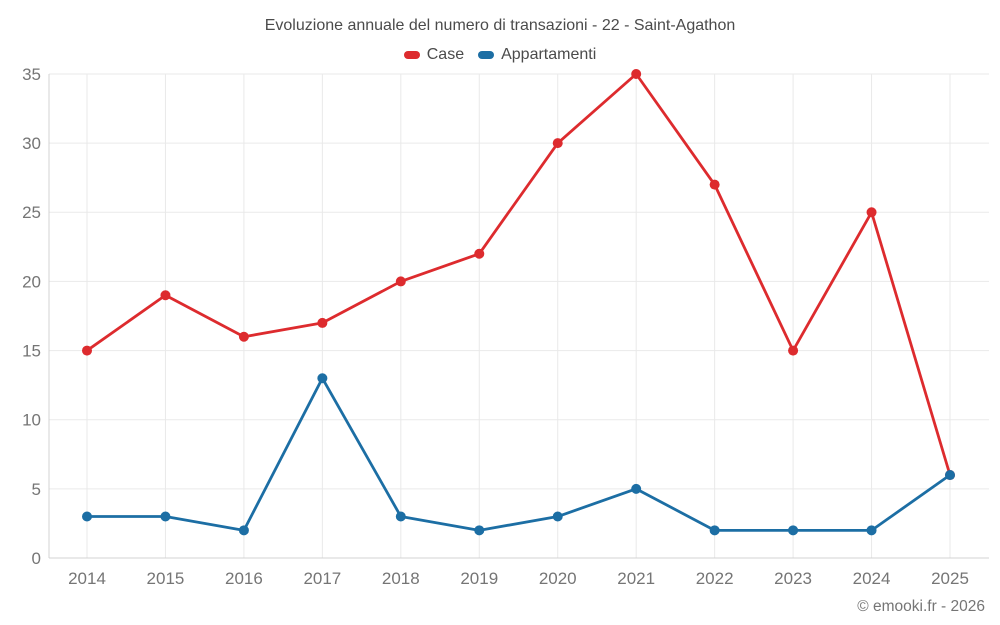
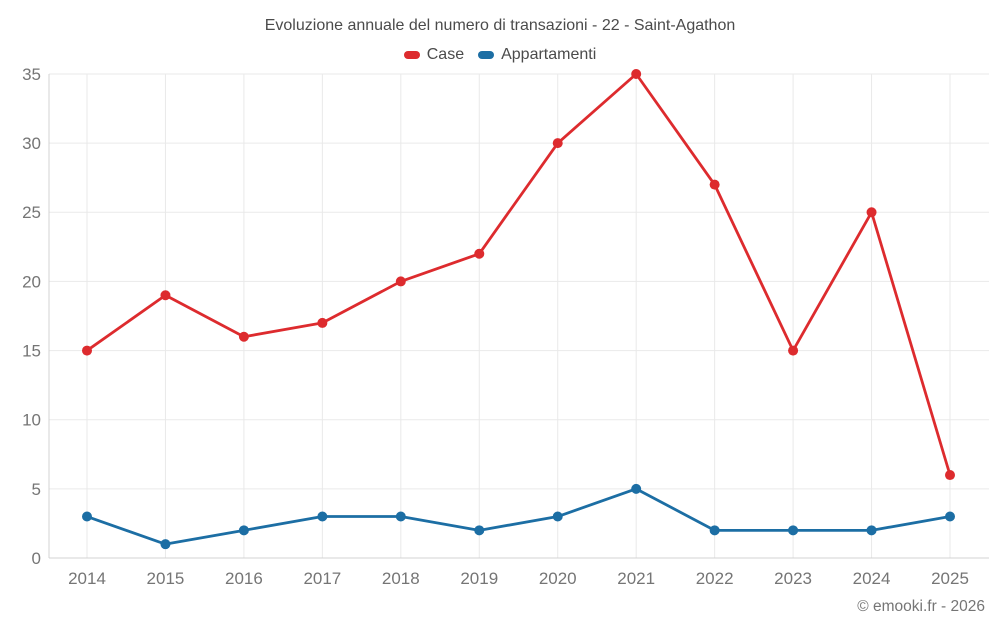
Appartamenti/2015: 3 -> 1
Appartamenti/2017: 13 -> 3
Appartamenti/2025: 6 -> 3
